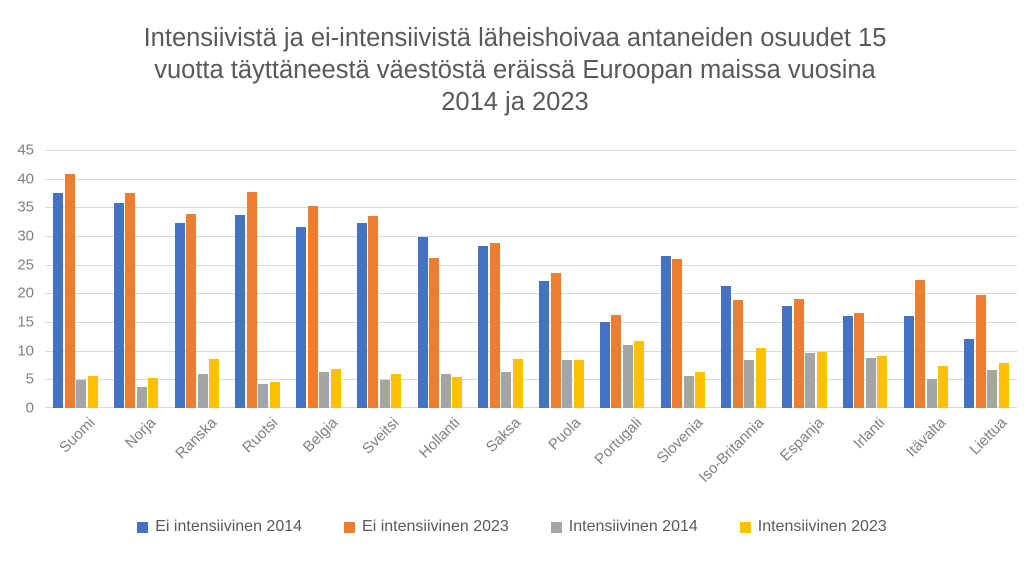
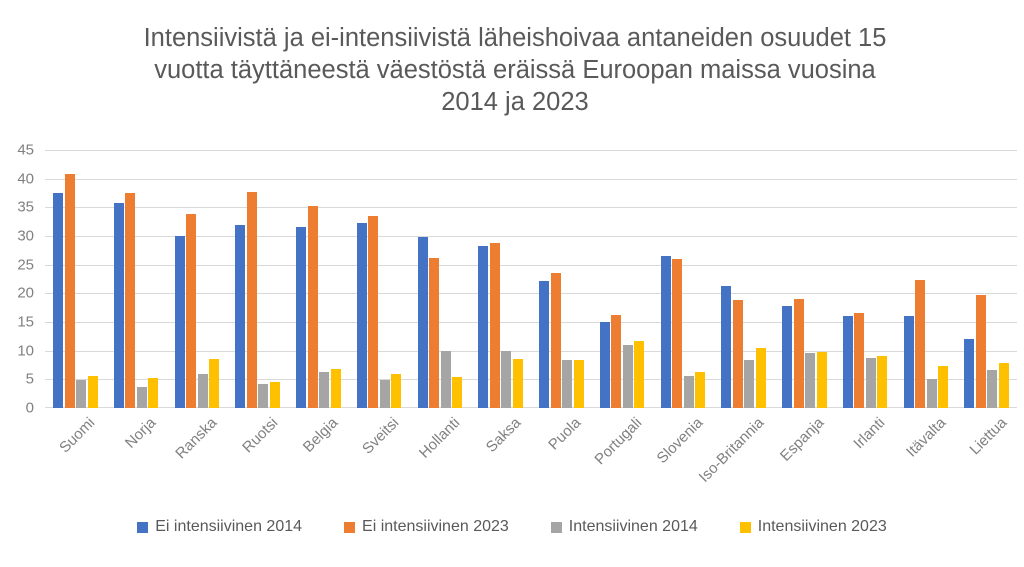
Ei intensiivinen 2014/Ranska: 32 -> 30
Ei intensiivinen 2014/Ruotsi: 34 -> 32
Intensiivinen 2014/Hollanti: 6 -> 10
Intensiivinen 2014/Saksa: 6 -> 10
